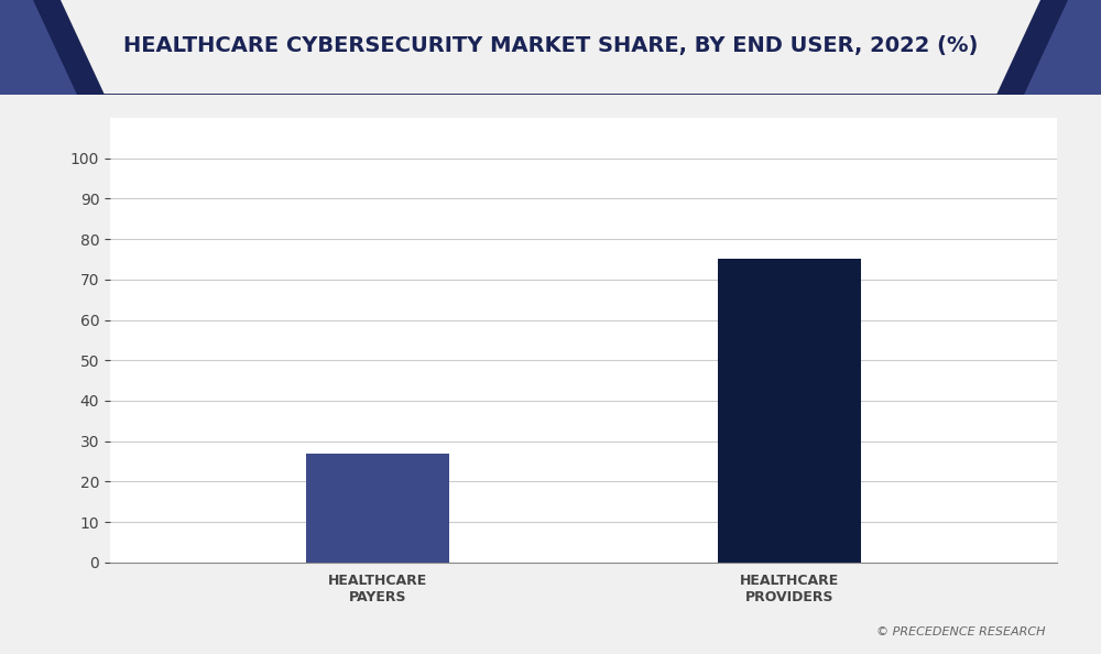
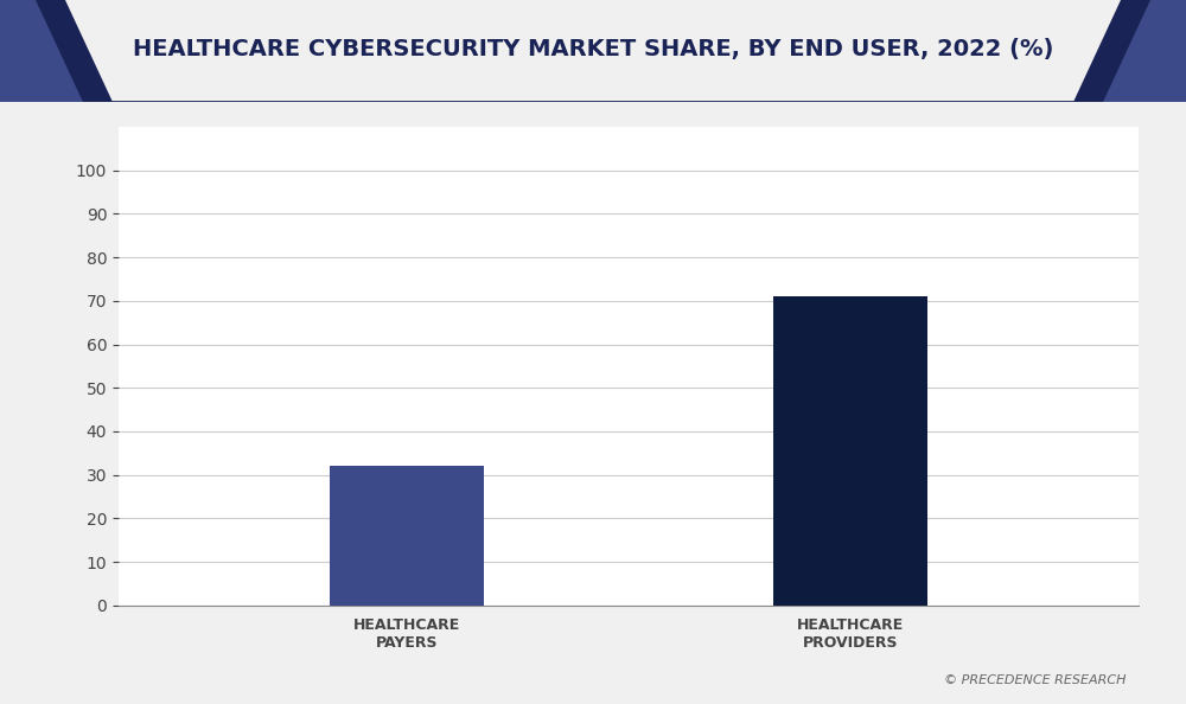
HEALTHCARE PAYERS: 27 -> 32
HEALTHCARE PROVIDERS: 75 -> 71
